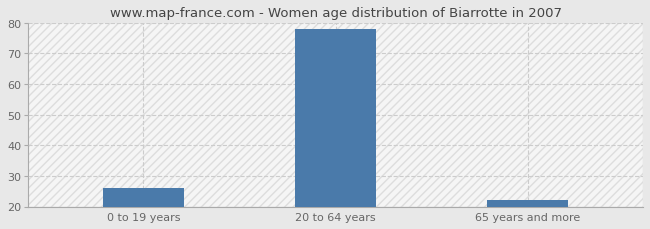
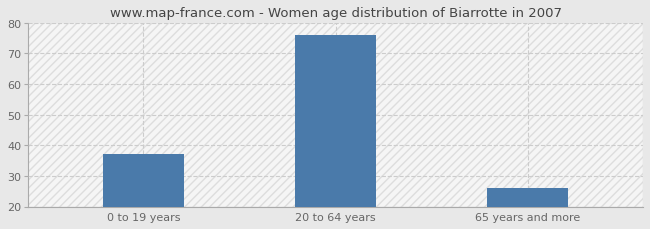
0 to 19 years: 26 -> 37
20 to 64 years: 78 -> 76
65 years and more: 22 -> 26
